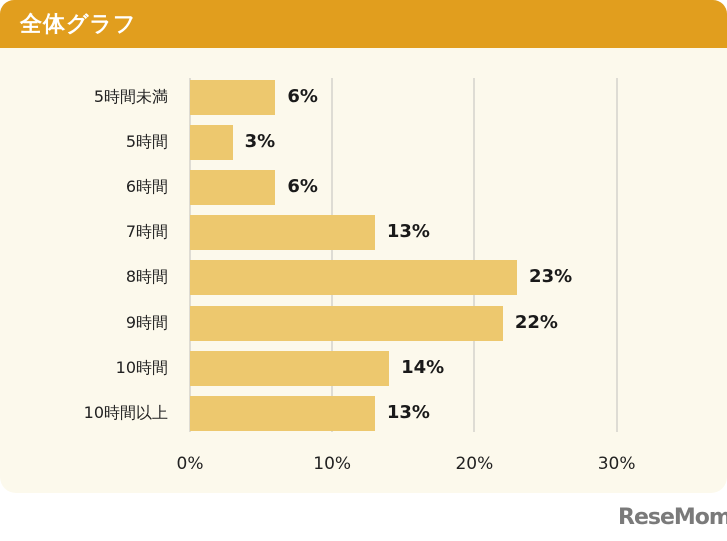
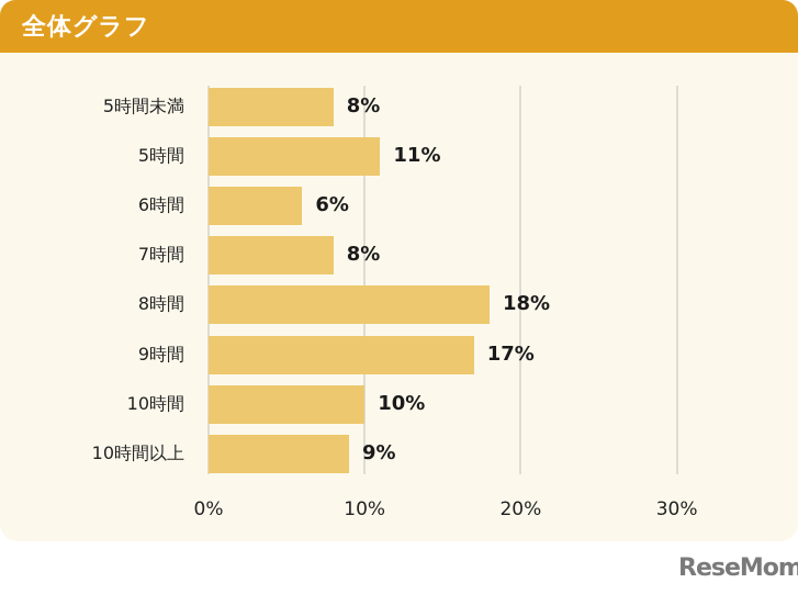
5時間未満: 6% -> 8%
5時間: 3% -> 11%
7時間: 13% -> 8%
8時間: 23% -> 18%
9時間: 22% -> 17%
10時間: 14% -> 10%
10時間以上: 13% -> 9%
